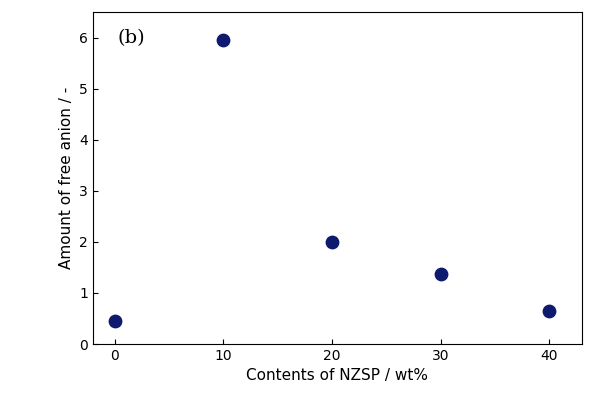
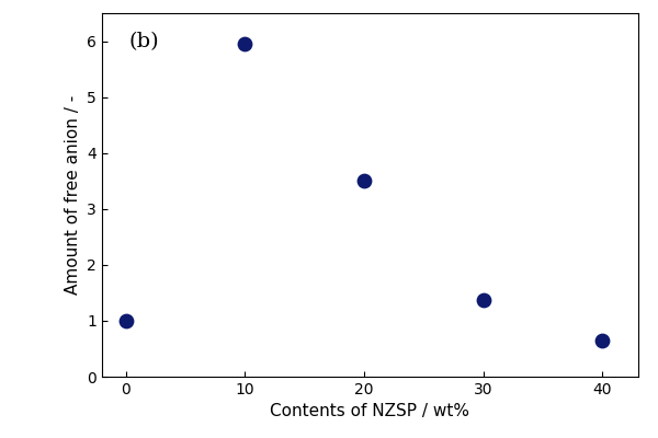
0: 0.45 -> 1.00
20: 2.00 -> 3.50
